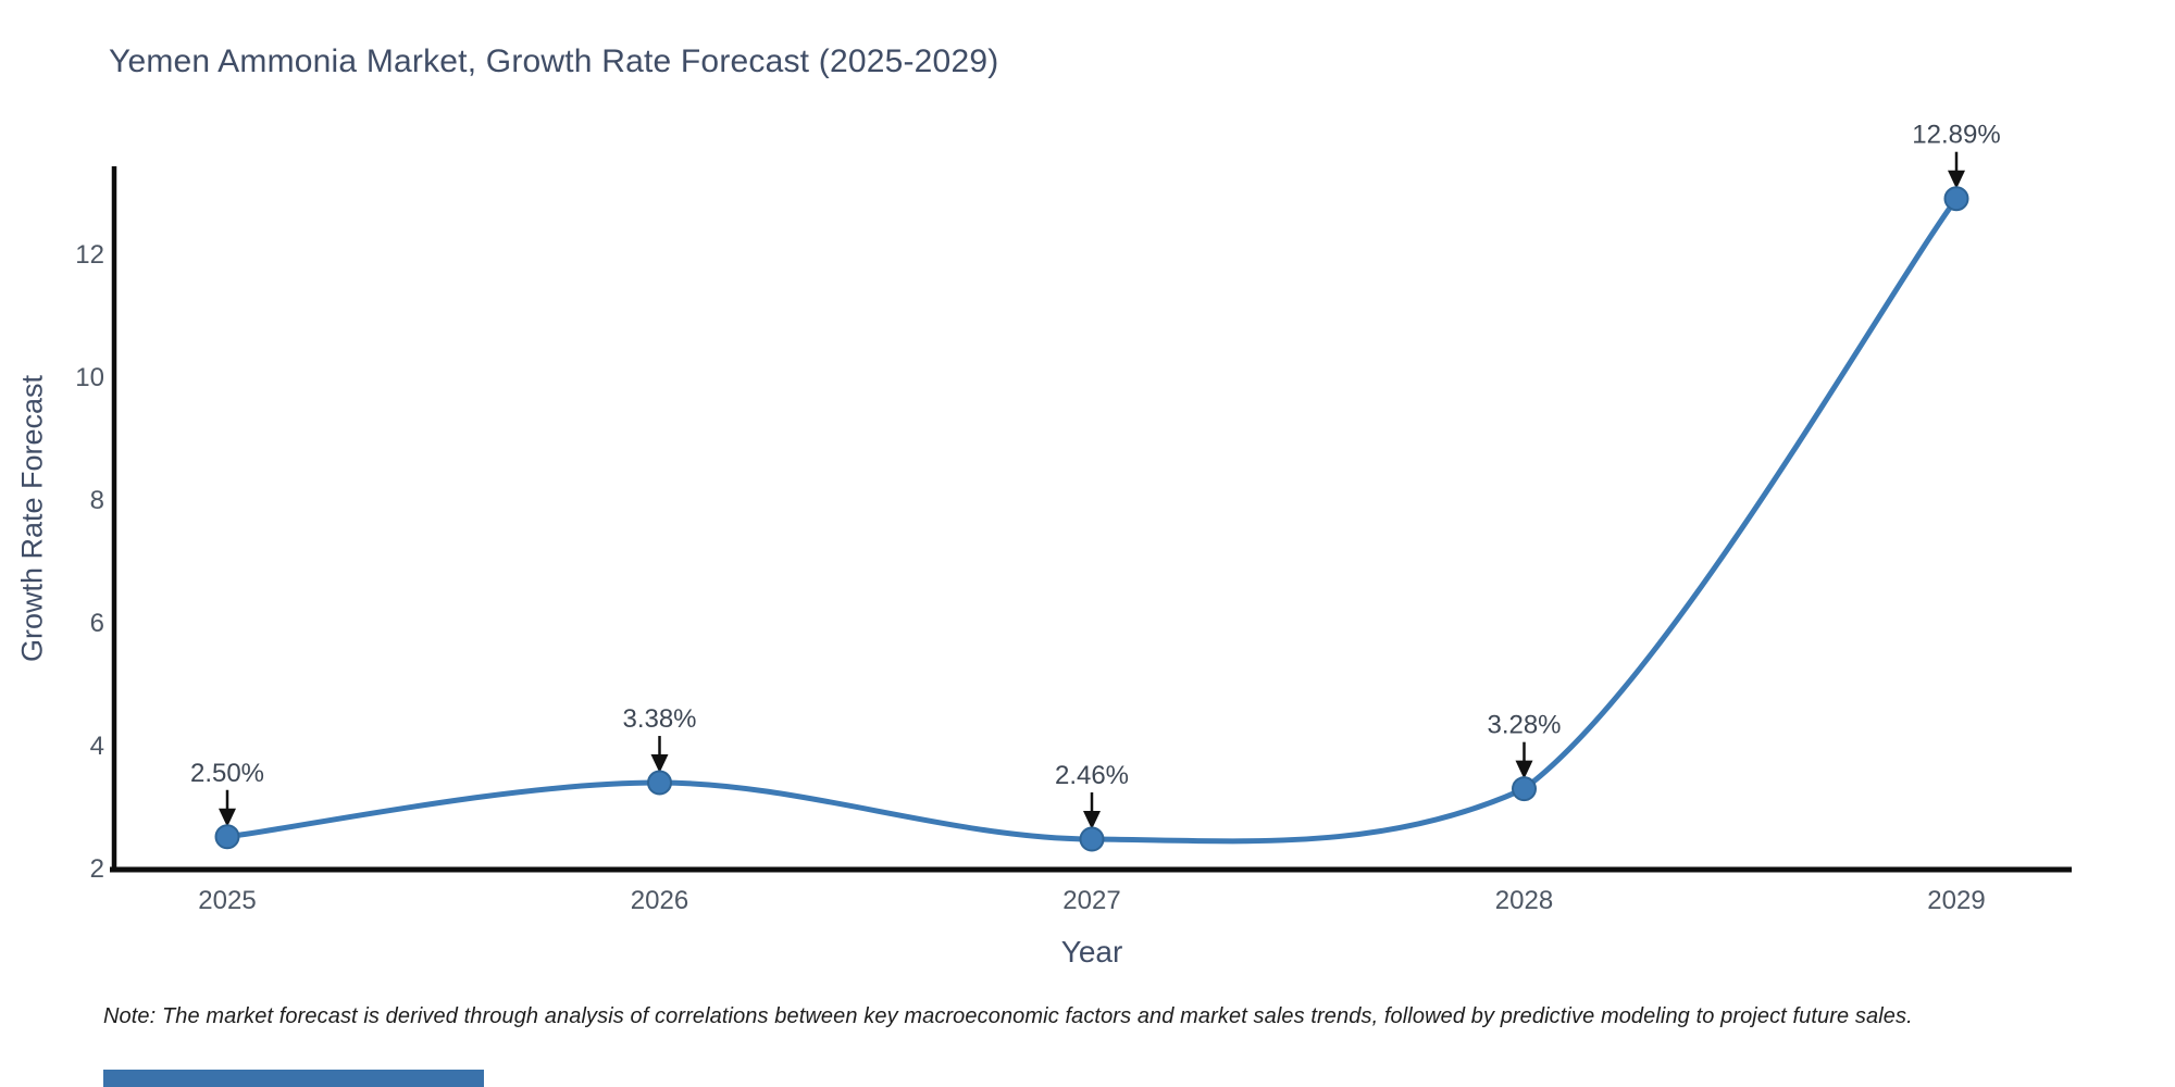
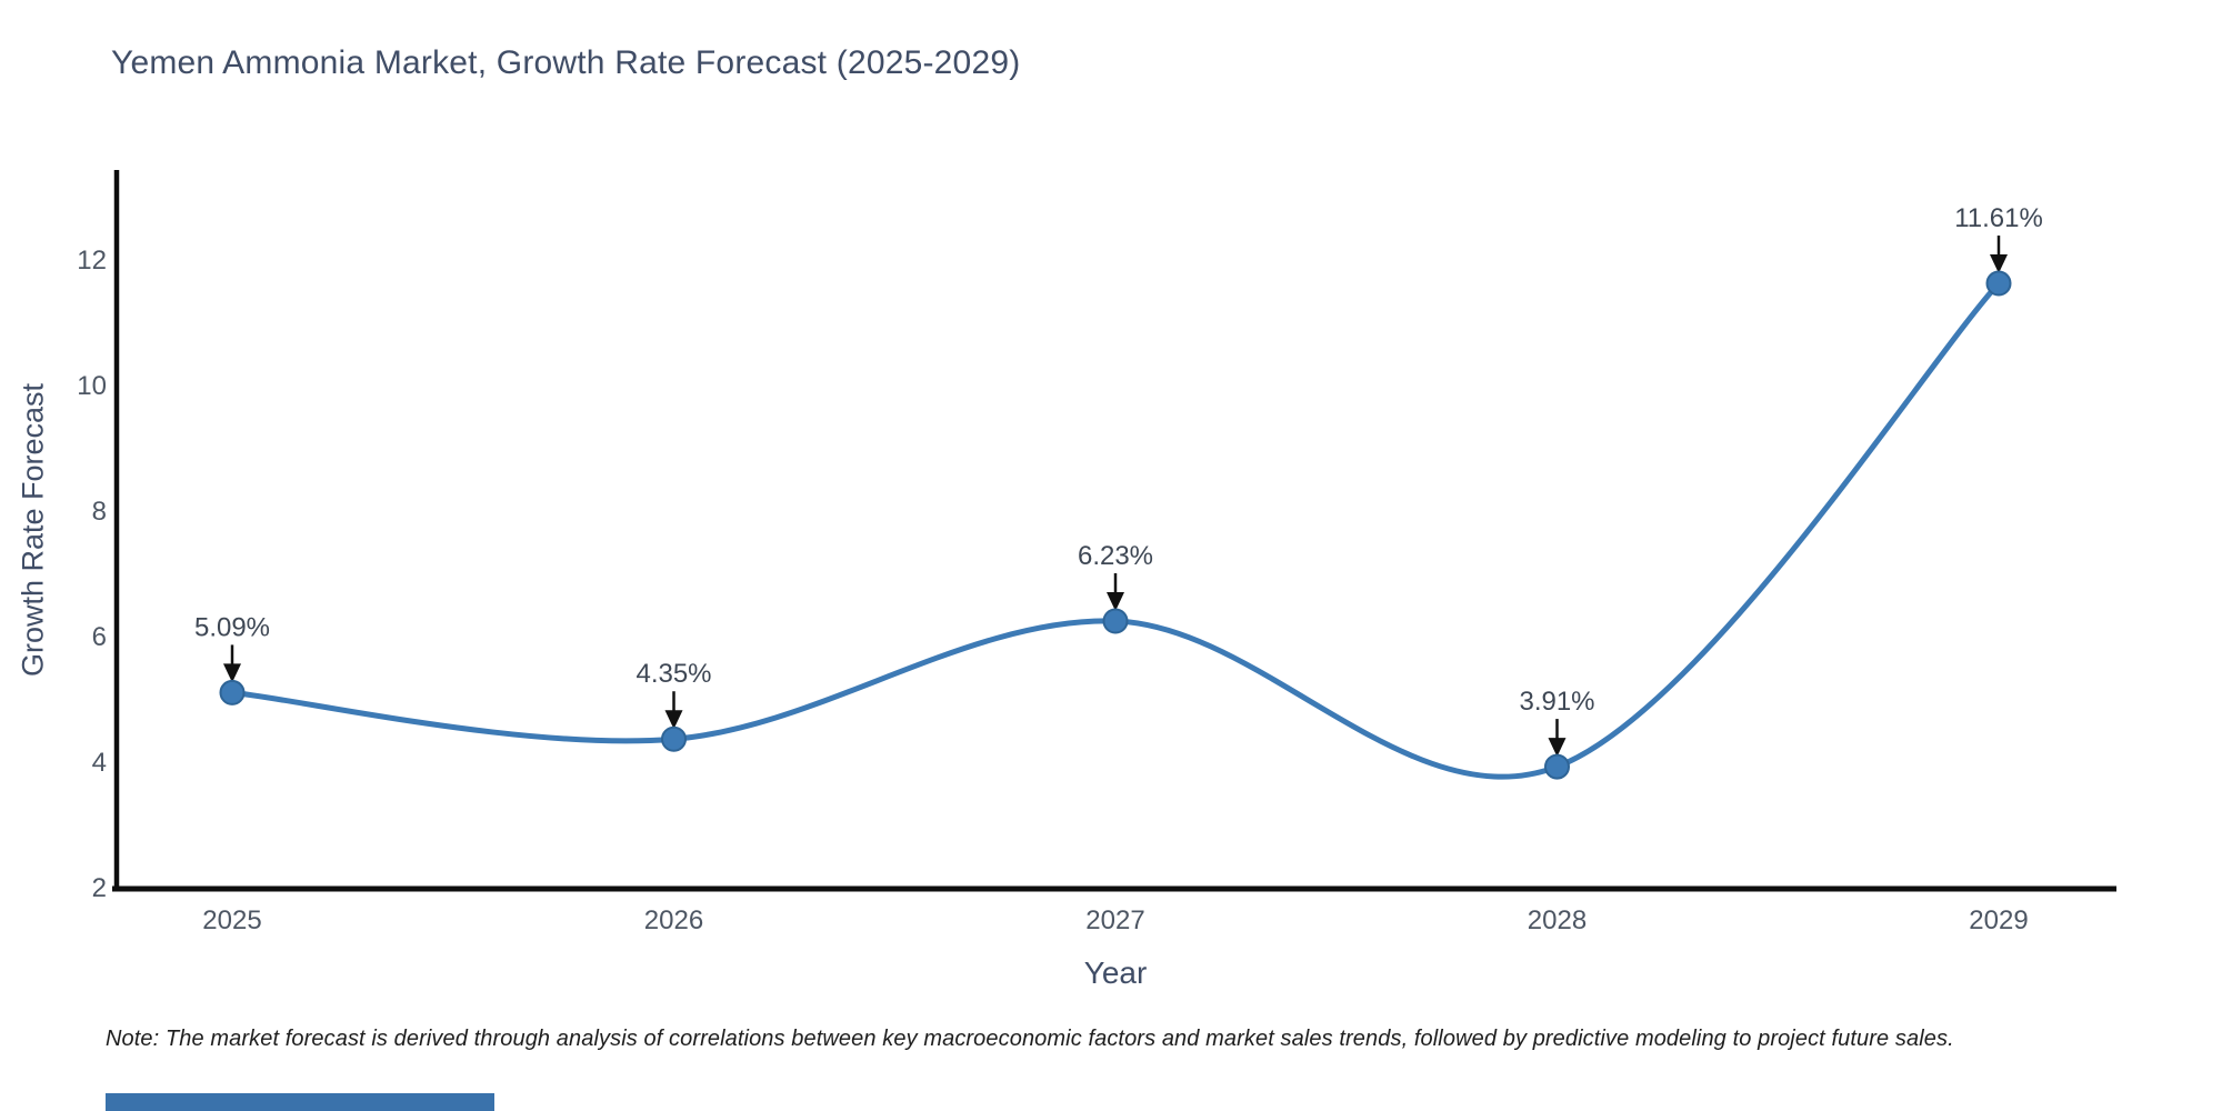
2025: 2.50% -> 5.09%
2026: 3.38% -> 4.35%
2027: 2.46% -> 6.23%
2028: 3.28% -> 3.91%
2029: 12.89% -> 11.61%
